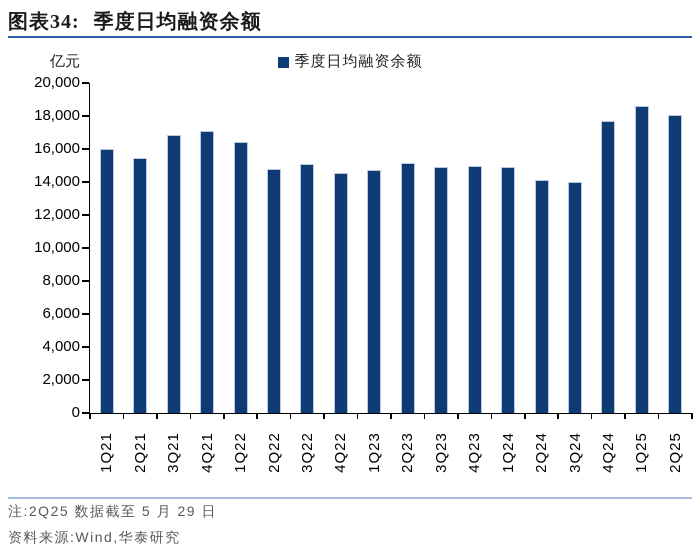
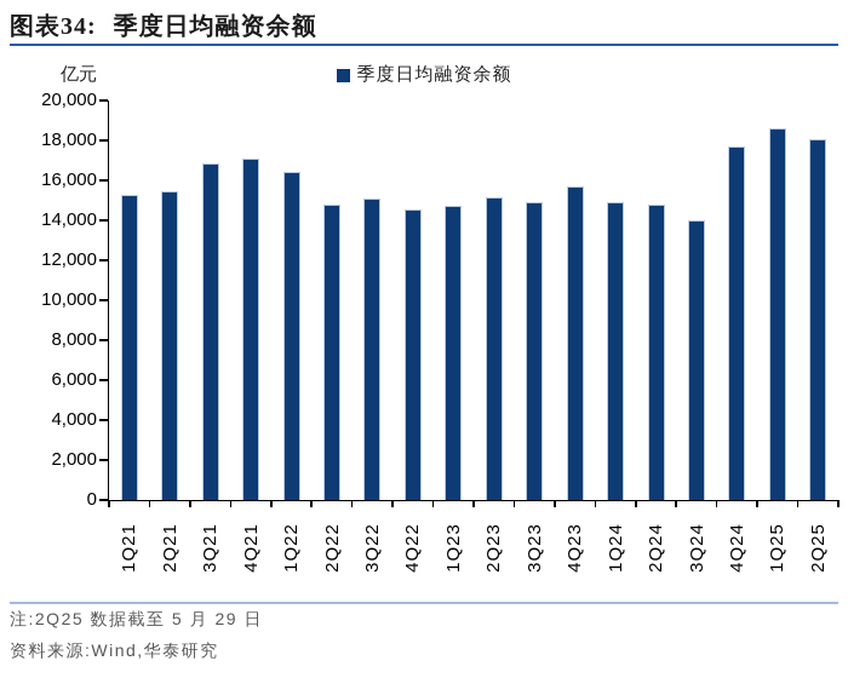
1Q21: 16000 -> 15200
4Q23: 15000 -> 15700
2Q24: 14100 -> 14800
